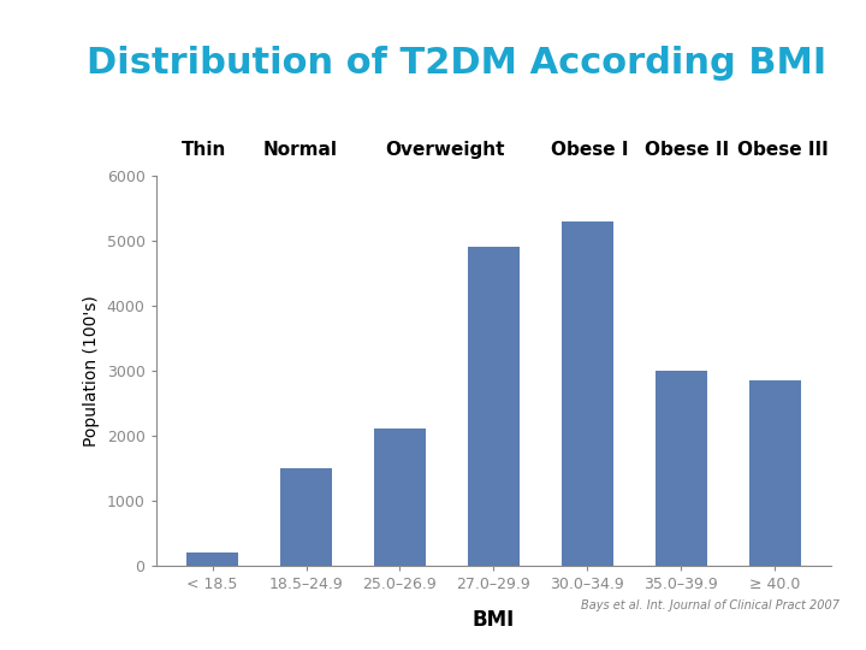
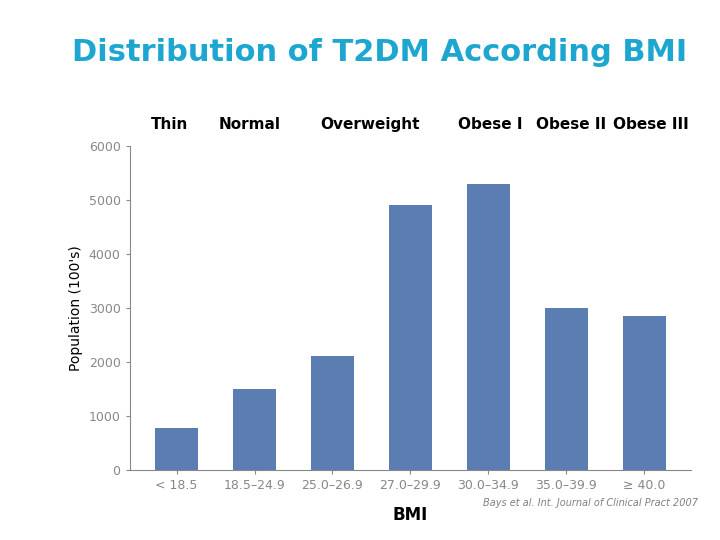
< 18.5: 200 -> 780
